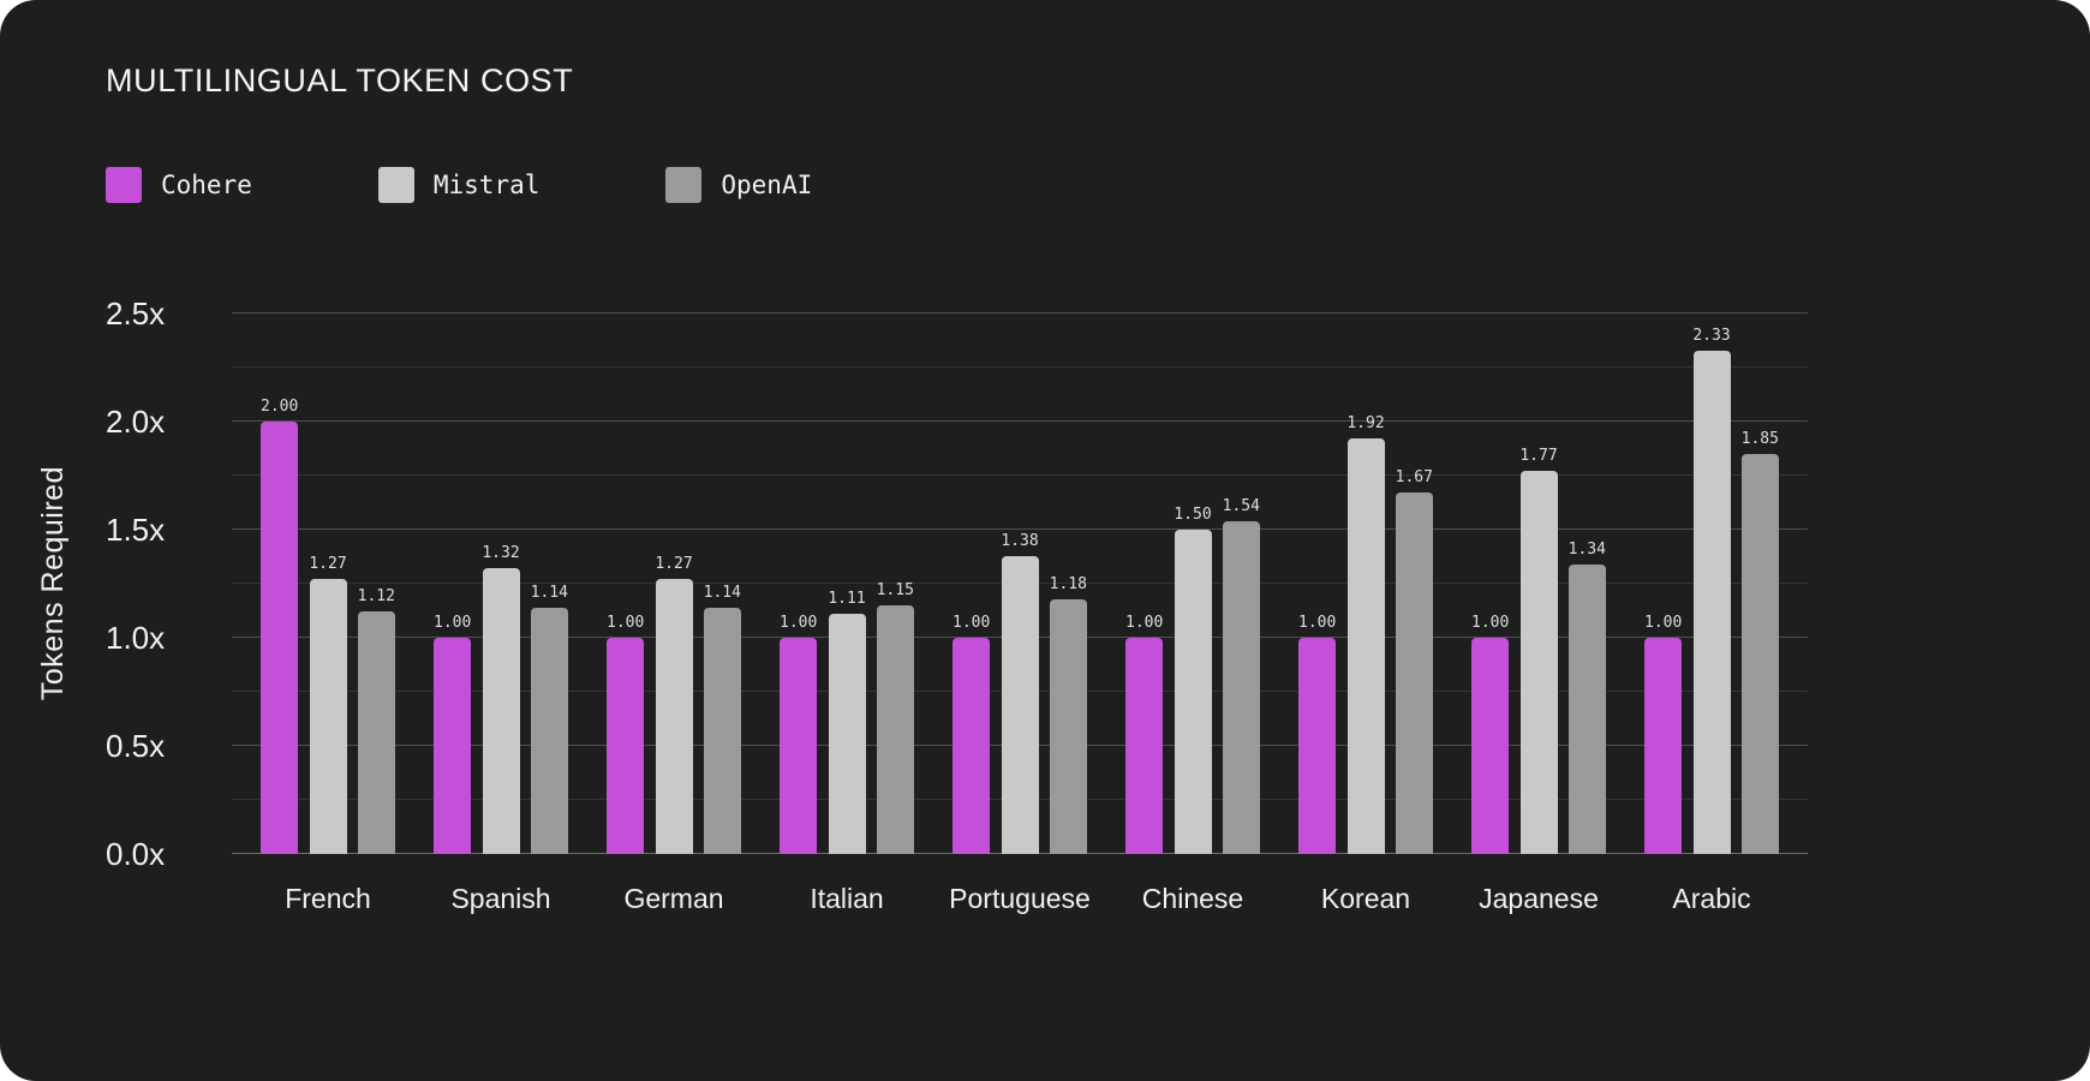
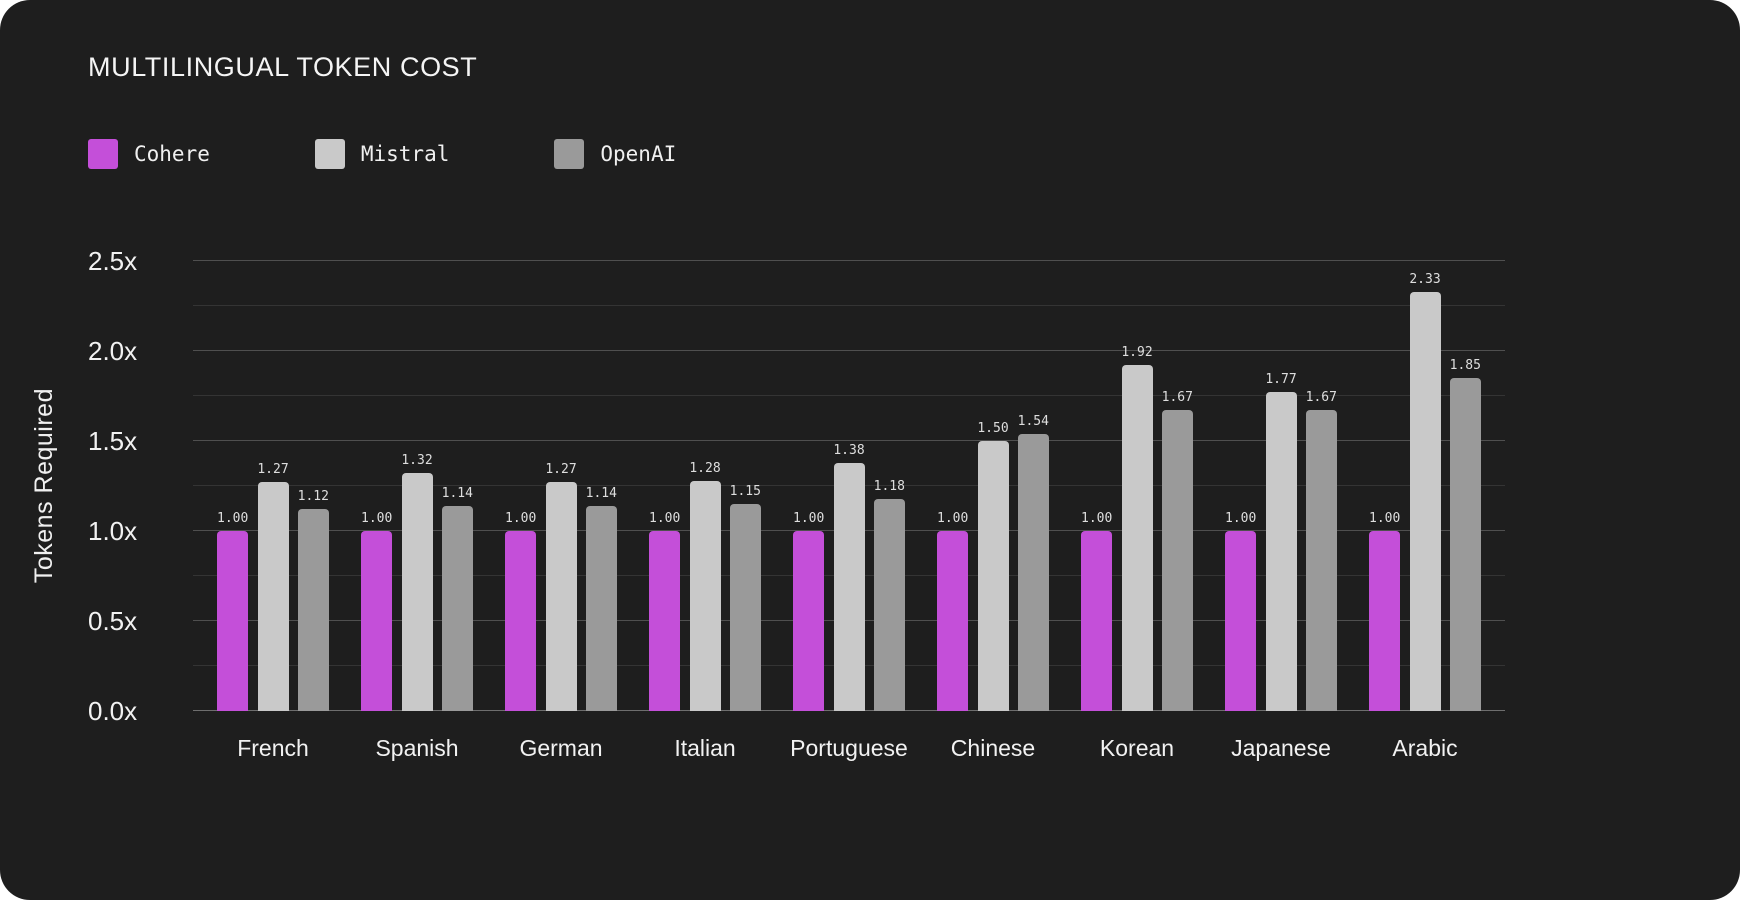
Cohere/French: 2.00 -> 1.00
Mistral/Italian: 1.11 -> 1.28
OpenAI/Japanese: 1.34 -> 1.67
